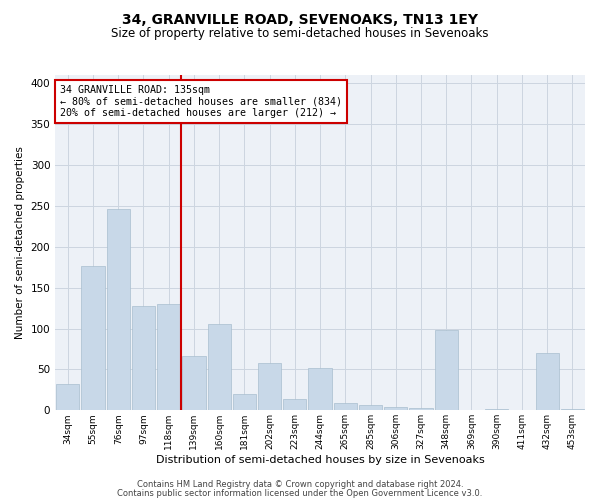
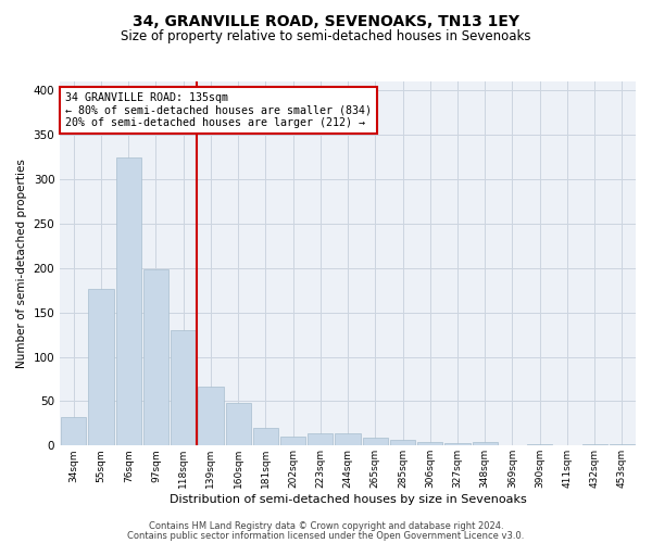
76sqm: 246 -> 325
97sqm: 128 -> 199
160sqm: 106 -> 48
202sqm: 58 -> 10
244sqm: 52 -> 14
348sqm: 98 -> 4
432sqm: 70 -> 2
